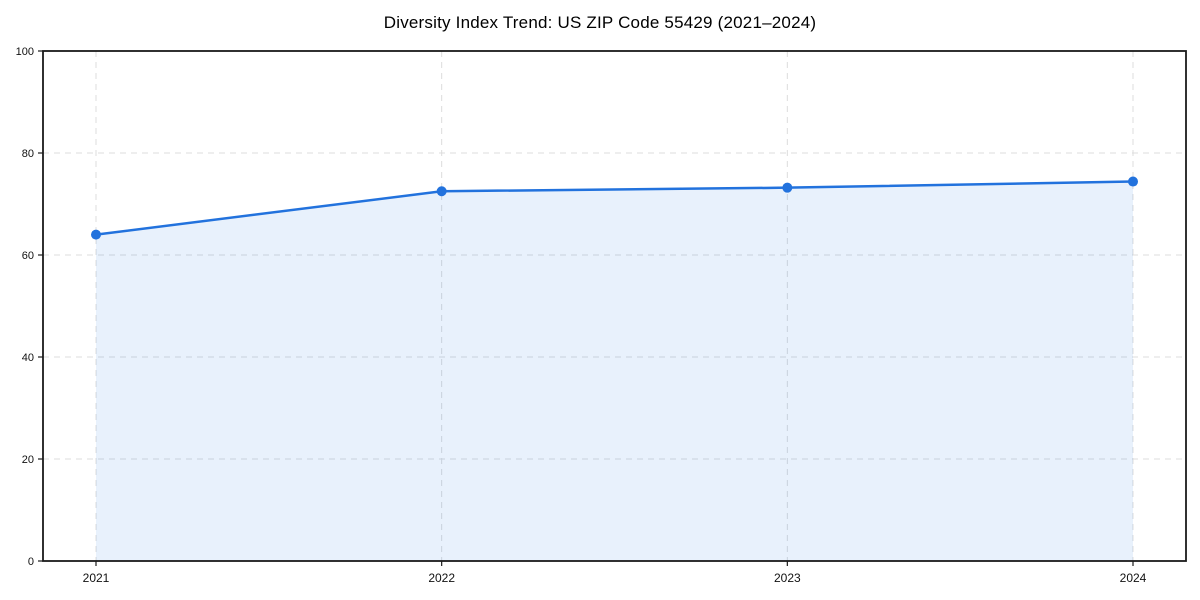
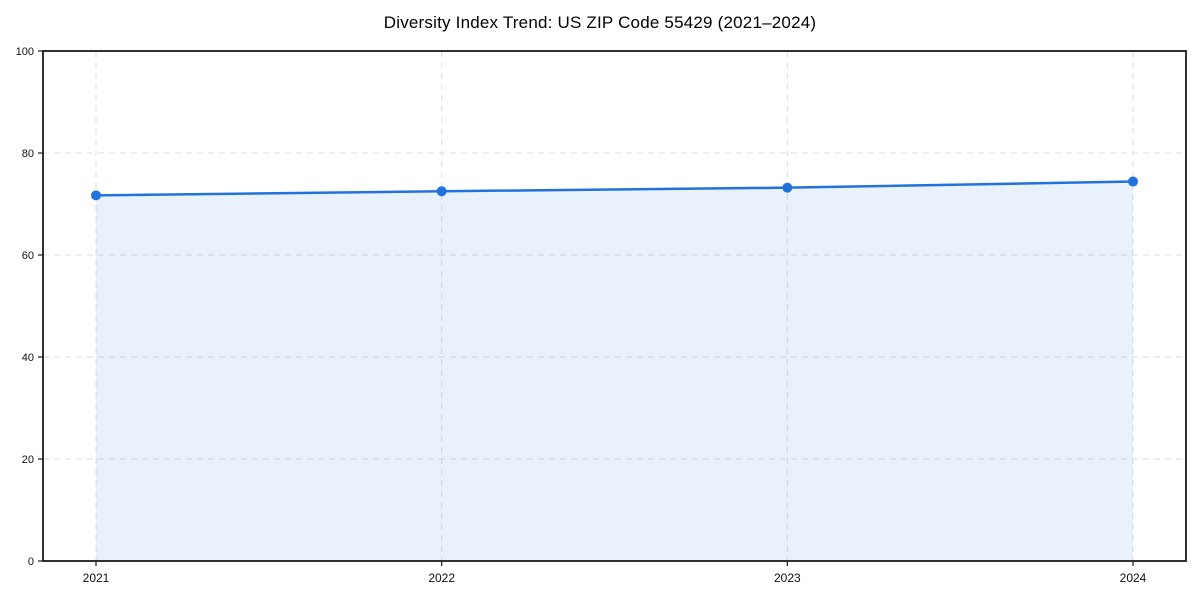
2021: 64 -> 72
